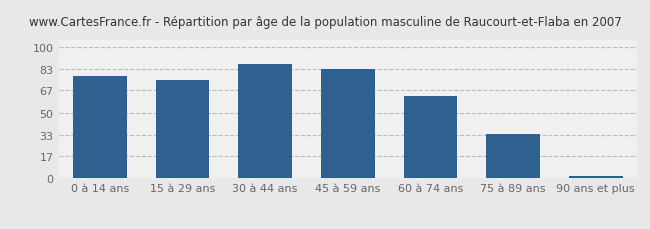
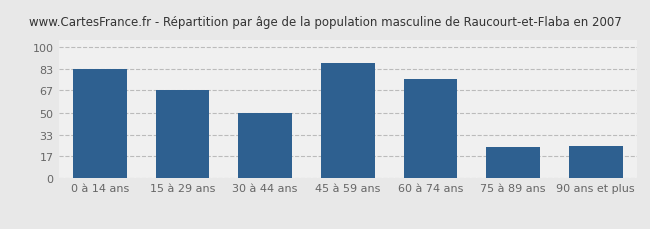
0 à 14 ans: 78 -> 83
15 à 29 ans: 75 -> 67
30 à 44 ans: 87 -> 50
45 à 59 ans: 83 -> 88
60 à 74 ans: 63 -> 76
75 à 89 ans: 34 -> 24
90 ans et plus: 2 -> 25
